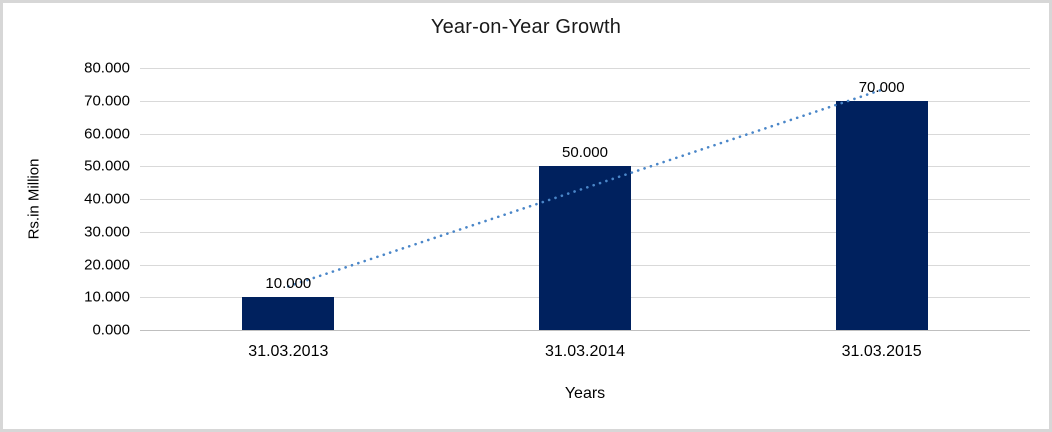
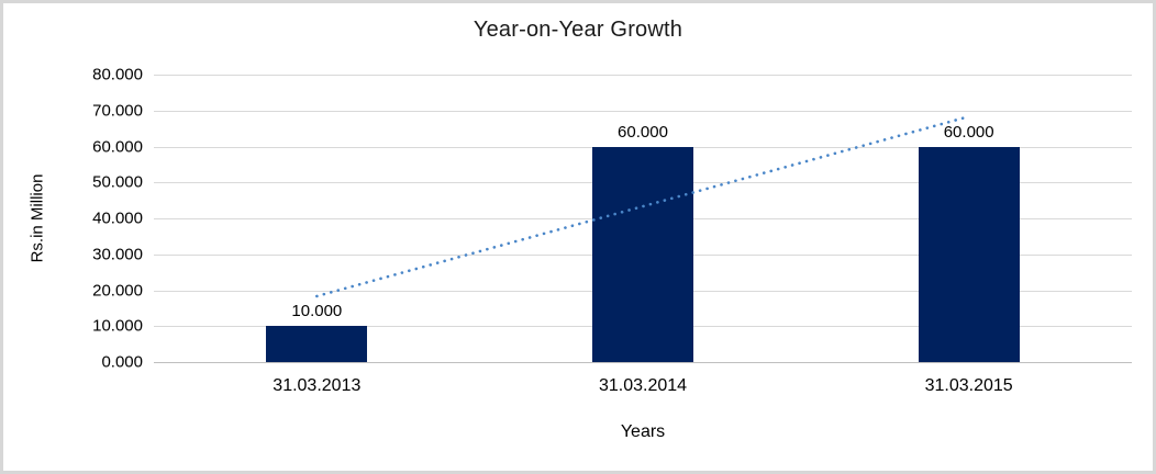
31.03.2014: 50.000 -> 60.000
31.03.2015: 70.000 -> 60.000
